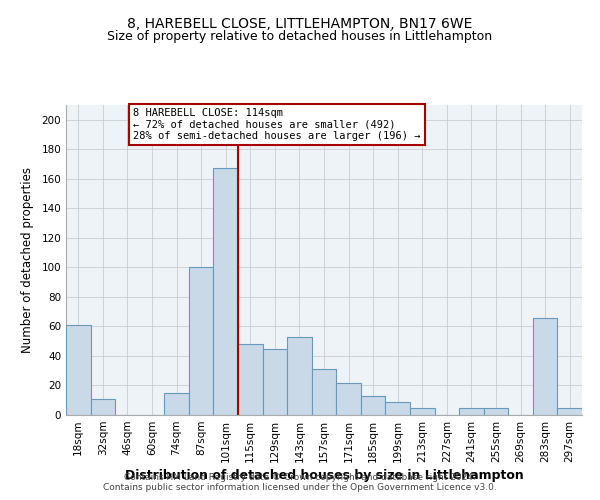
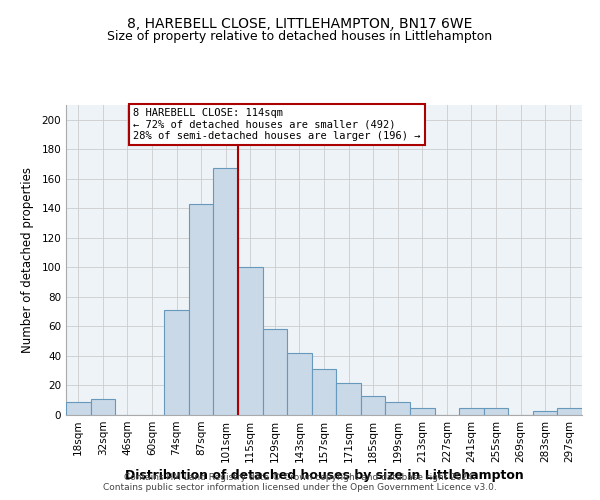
18sqm: 61 -> 9
74sqm: 15 -> 71
87sqm: 100 -> 143
115sqm: 48 -> 100
129sqm: 45 -> 58
143sqm: 53 -> 42
283sqm: 66 -> 3
